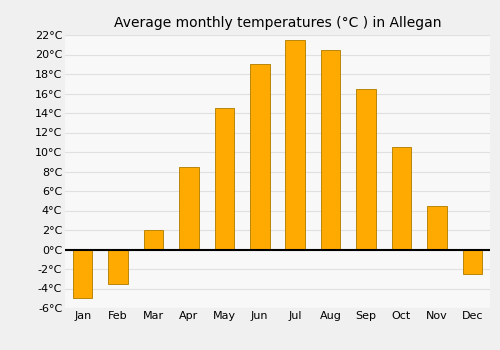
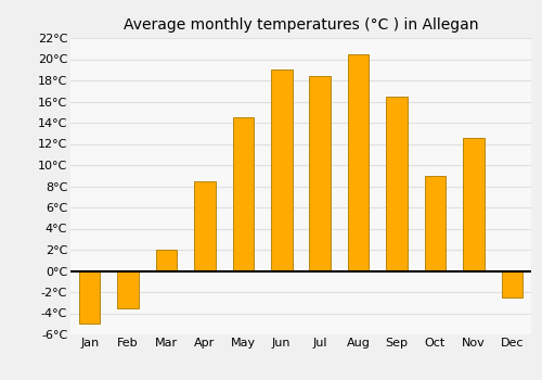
Jul: 21.5°C -> 18.4°C
Oct: 10.5°C -> 9.0°C
Nov: 4.5°C -> 12.6°C
